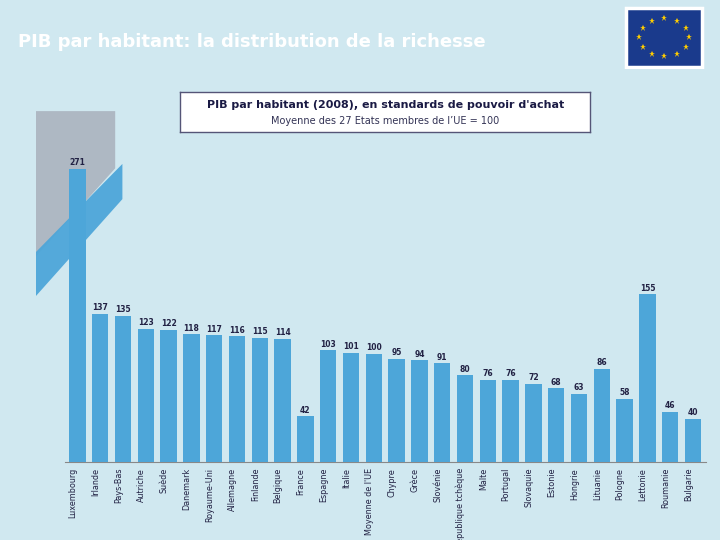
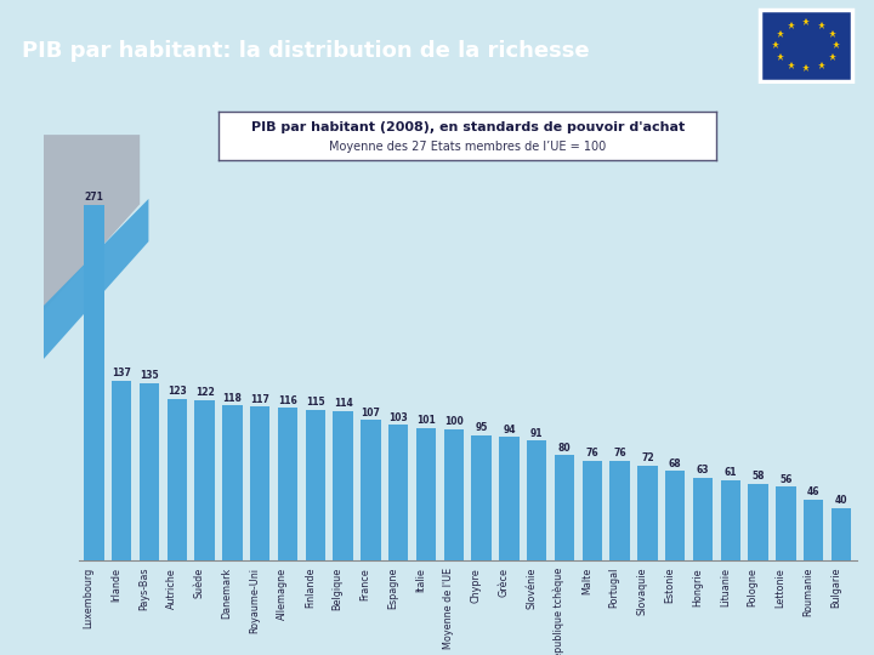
France: 42 -> 107
Lituanie: 86 -> 61
Lettonie: 155 -> 56
